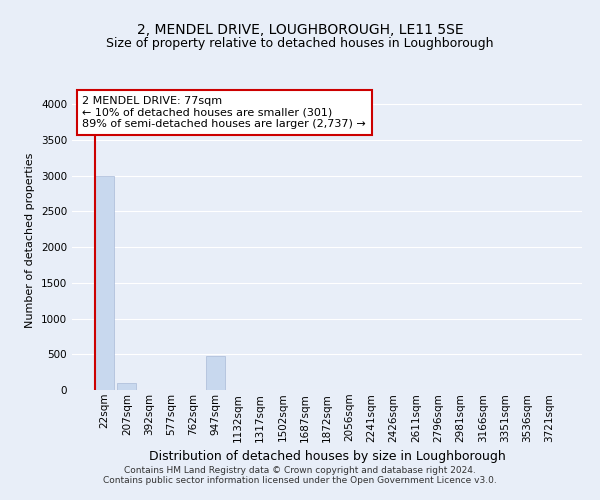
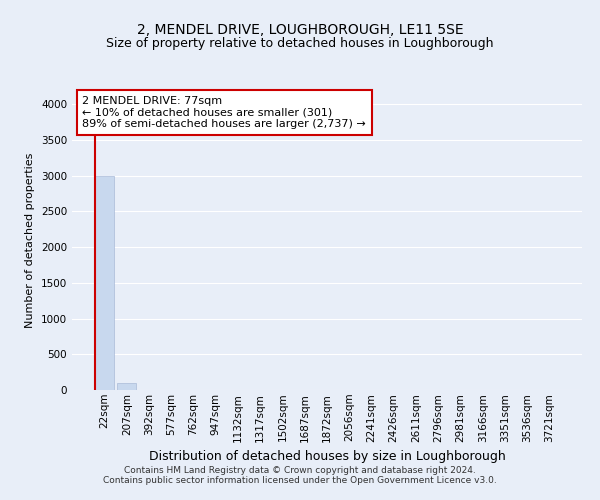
947sqm: 480 -> 0
